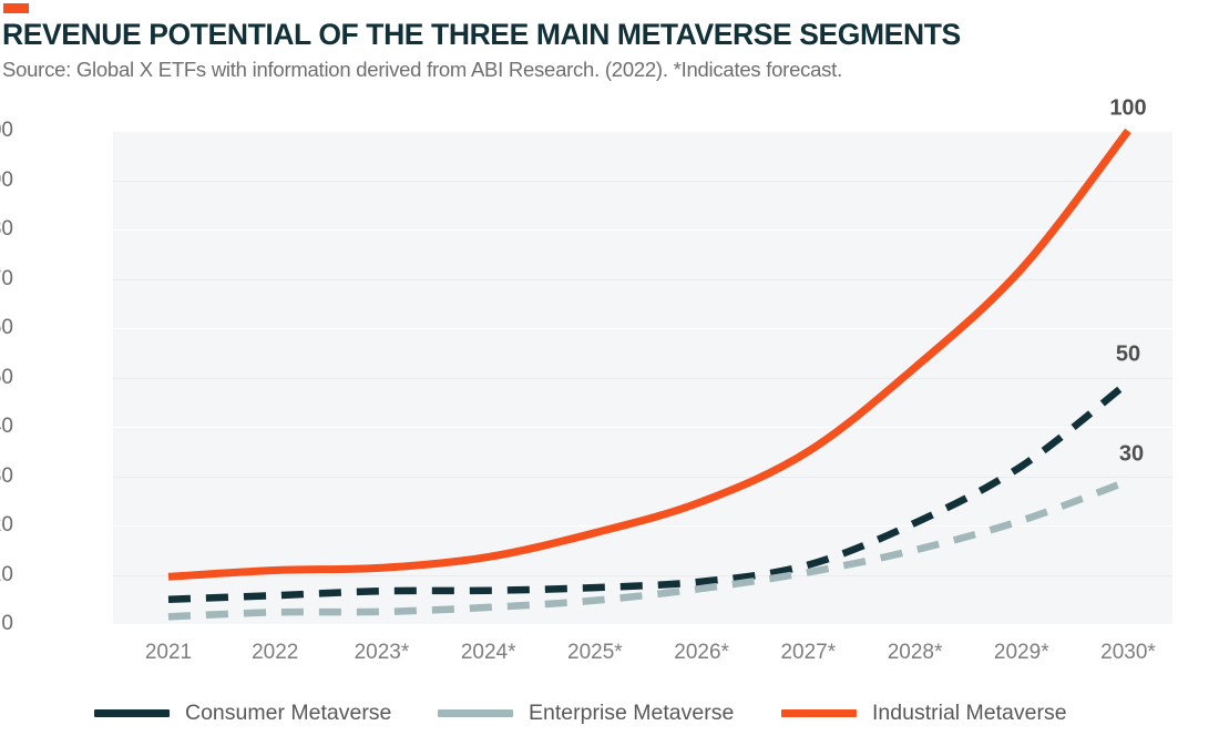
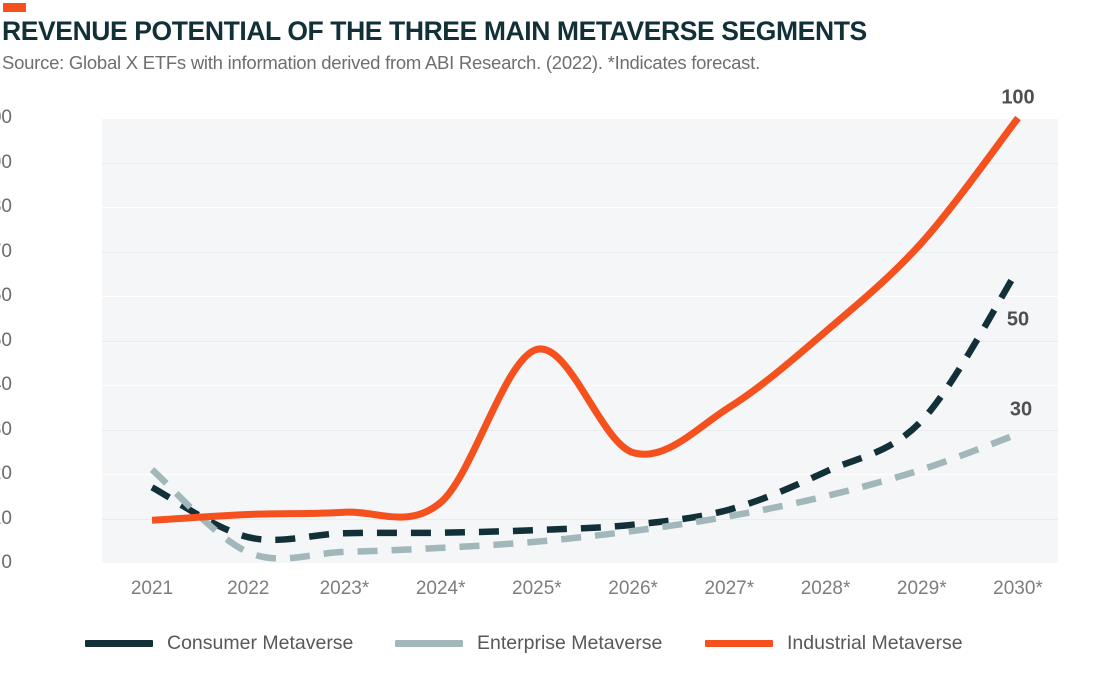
Consumer Metaverse/2021: 5 -> 17
Enterprise Metaverse/2021: 2 -> 21
Industrial Metaverse/2025*: 18 -> 48
Consumer Metaverse/2030*: 49 -> 66
